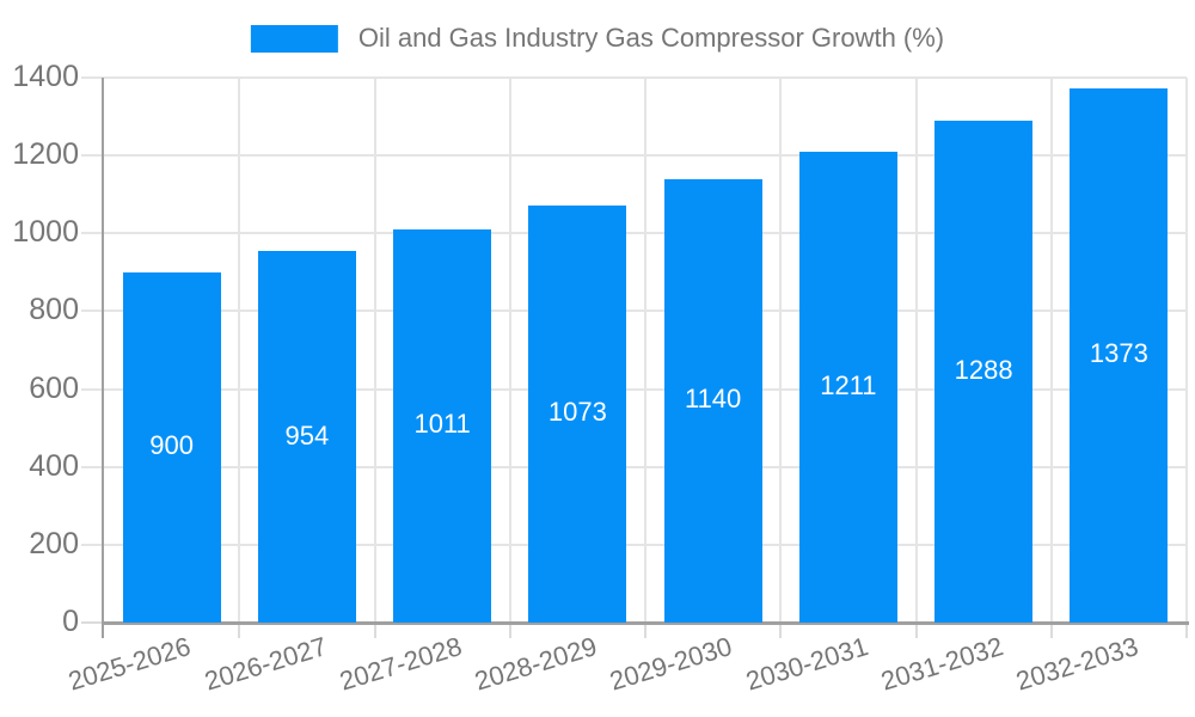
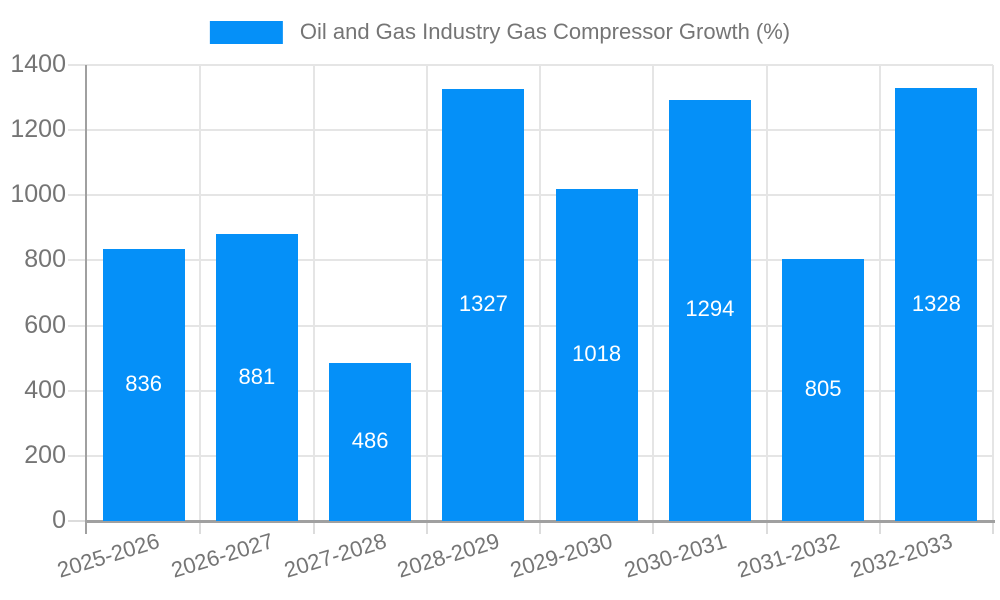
2025-2026: 900 -> 836
2026-2027: 954 -> 881
2027-2028: 1011 -> 486
2028-2029: 1073 -> 1327
2029-2030: 1140 -> 1018
2030-2031: 1211 -> 1294
2031-2032: 1288 -> 805
2032-2033: 1373 -> 1328
